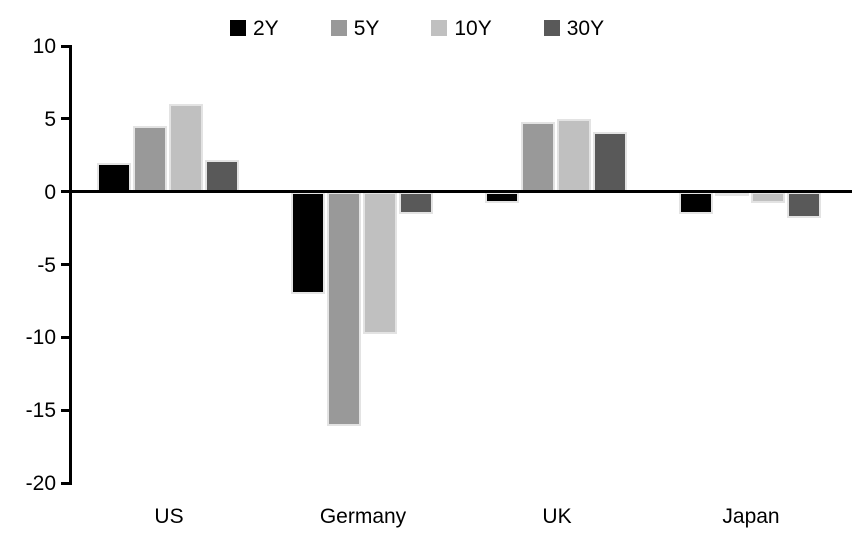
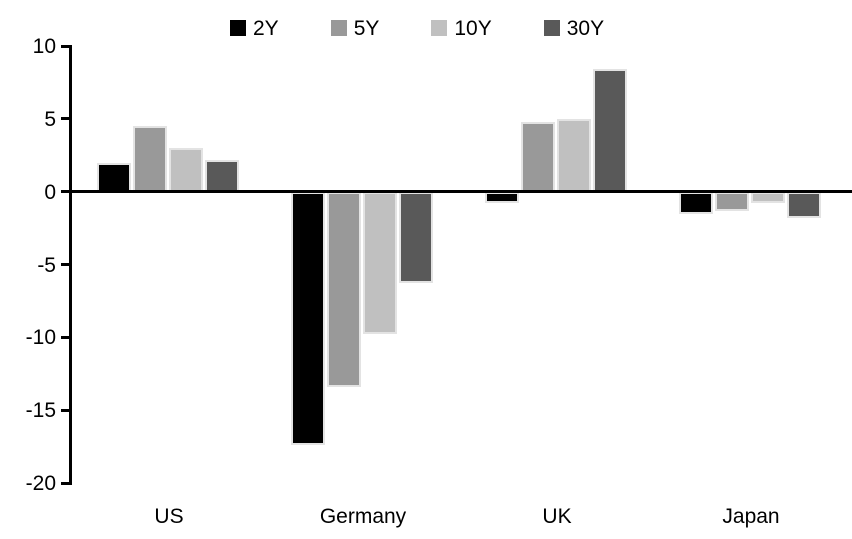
10Y/US: 6.0 -> 3.0
2Y/Germany: -7.0 -> -17.4
5Y/Germany: -16.1 -> -13.4
30Y/Germany: -1.5 -> -6.3
30Y/UK: 4.1 -> 8.4
5Y/Japan: -0.1 -> -1.3
